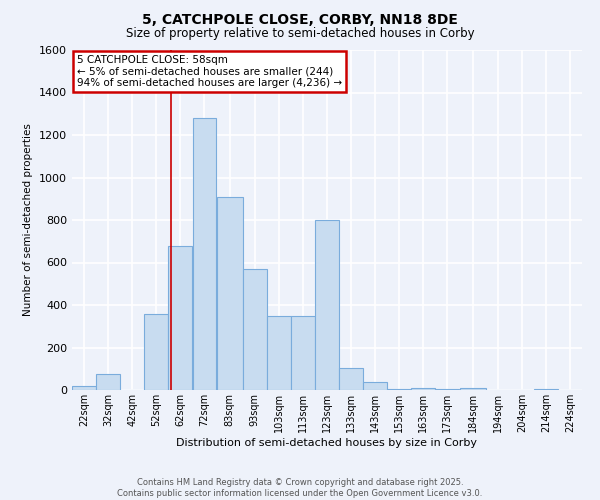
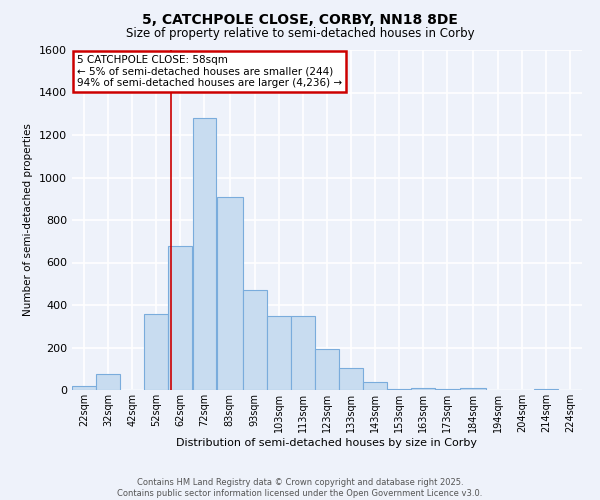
93sqm: 570 -> 470
123sqm: 800 -> 195
